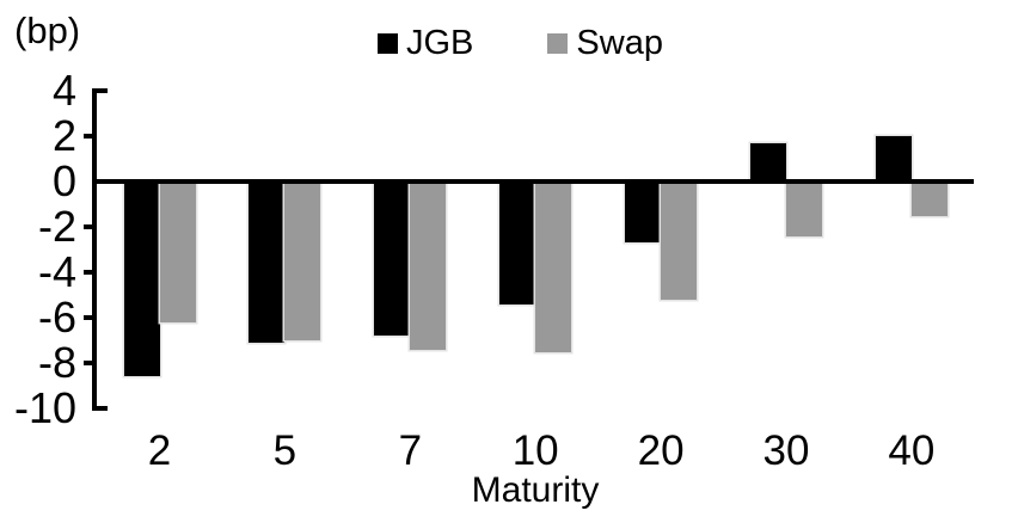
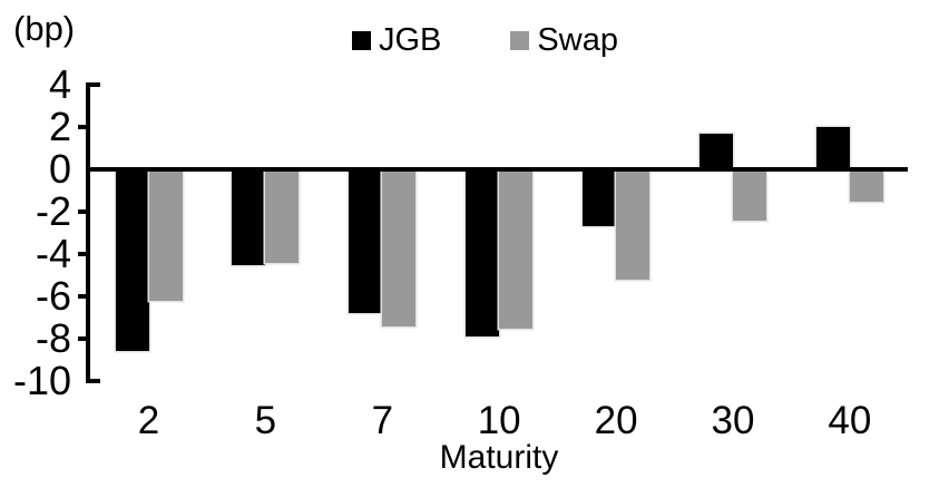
JGB/5: -7.1 -> -4.5
Swap/5: -7.0 -> -4.4
JGB/10: -5.4 -> -7.9
